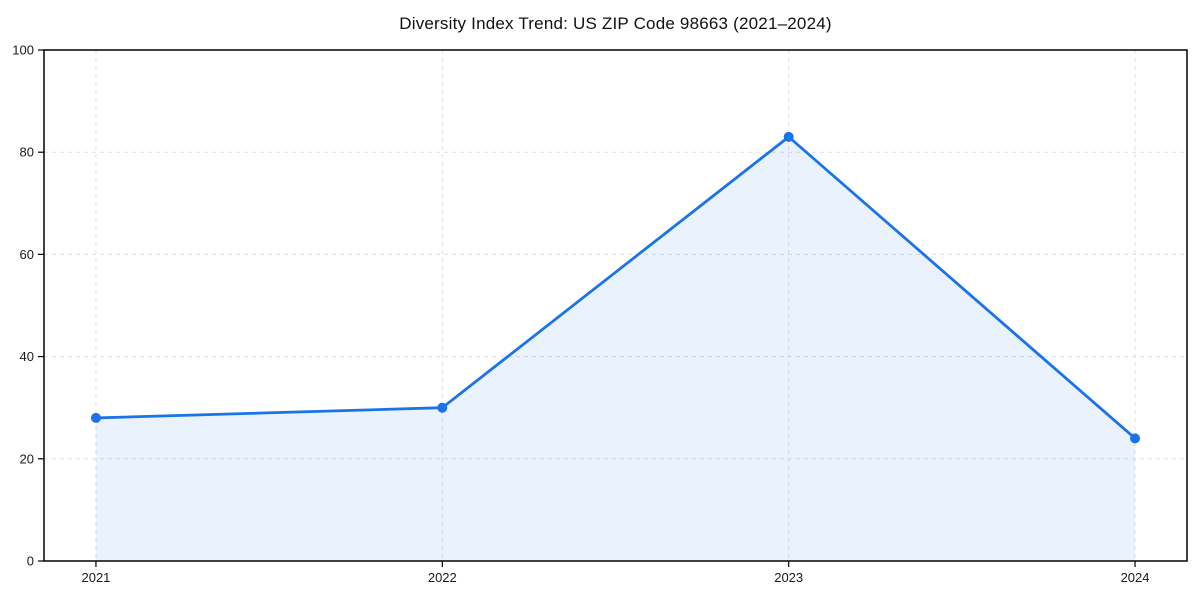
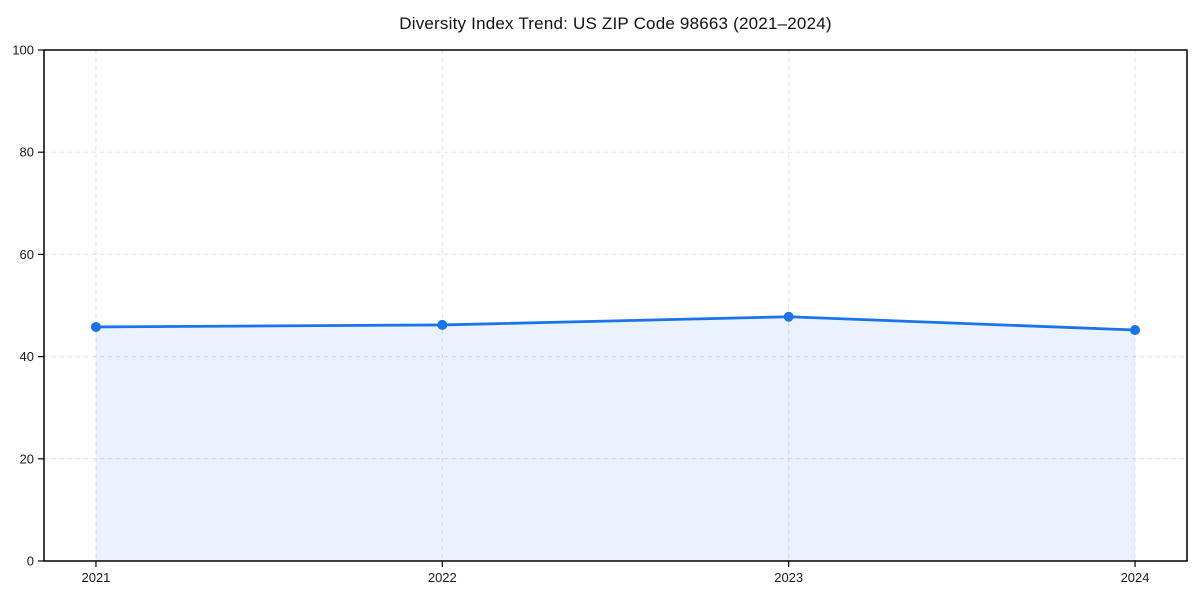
2021: 28 -> 46
2022: 30 -> 46
2023: 83 -> 48
2024: 24 -> 45
